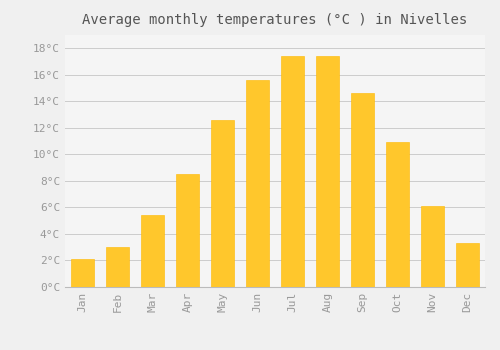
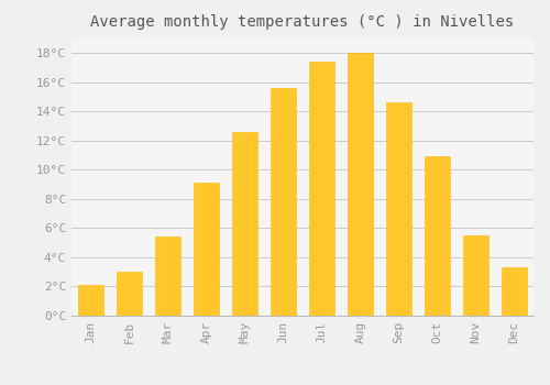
Apr: 8.5°C -> 9.1°C
Aug: 17.4°C -> 18.0°C
Nov: 6.1°C -> 5.5°C
